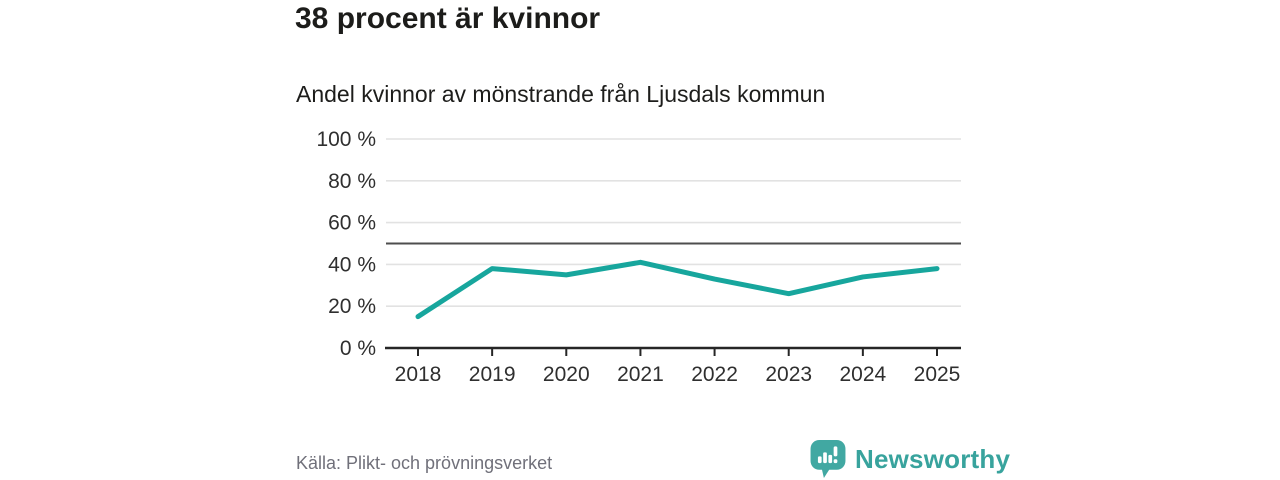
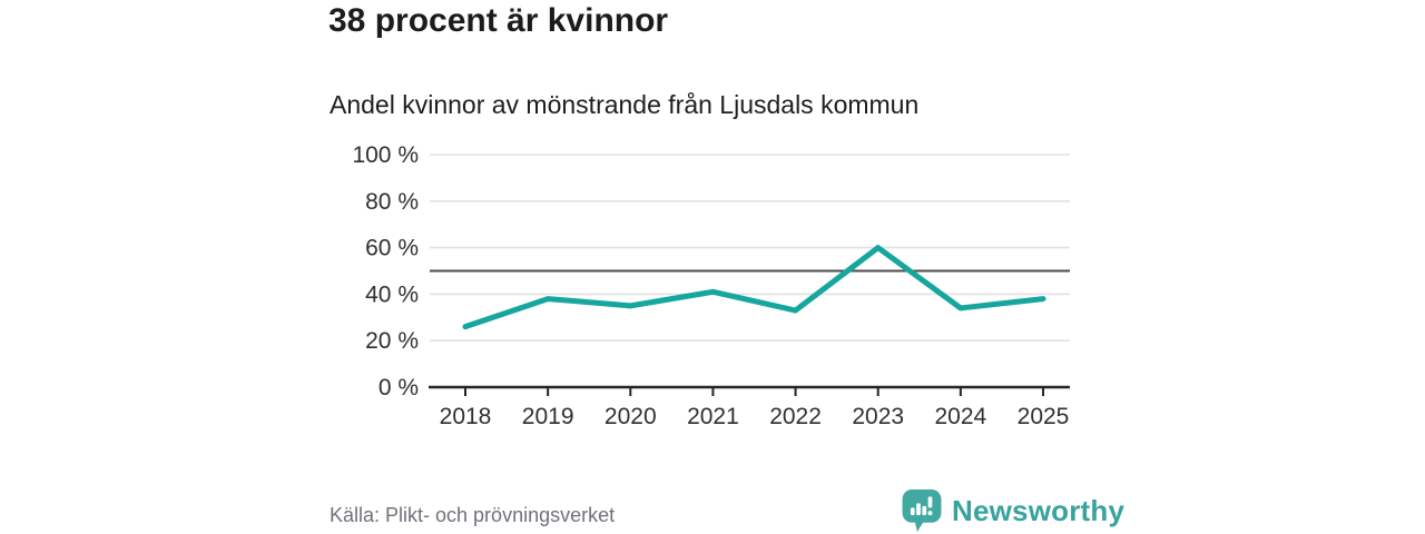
2018: 15% -> 26%
2023: 26% -> 60%
